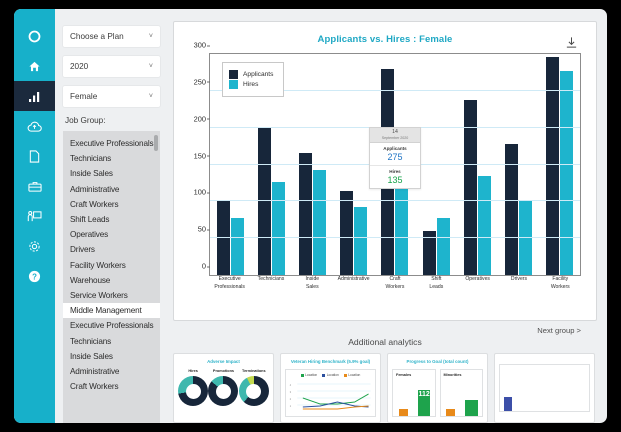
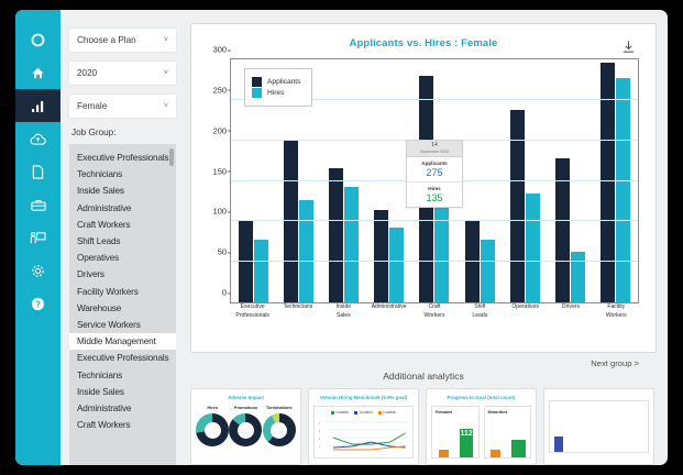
Hires/Craft Workers: 180 -> 130
Applicants/Shift Leads: 60 -> 100
Hires/Drivers: 100 -> 60
